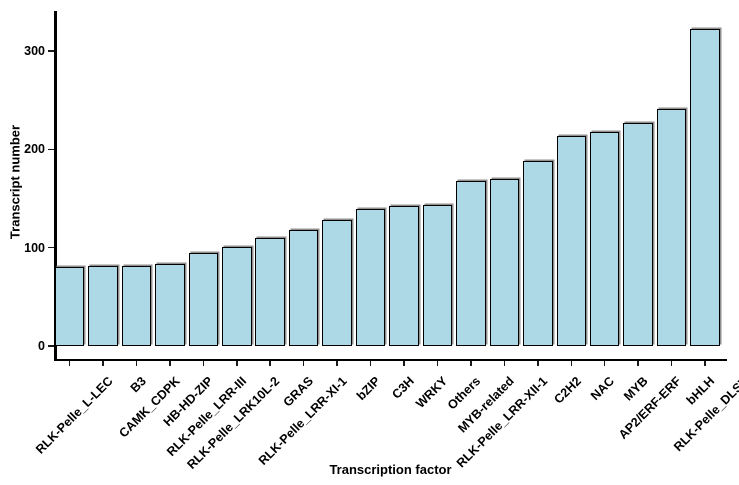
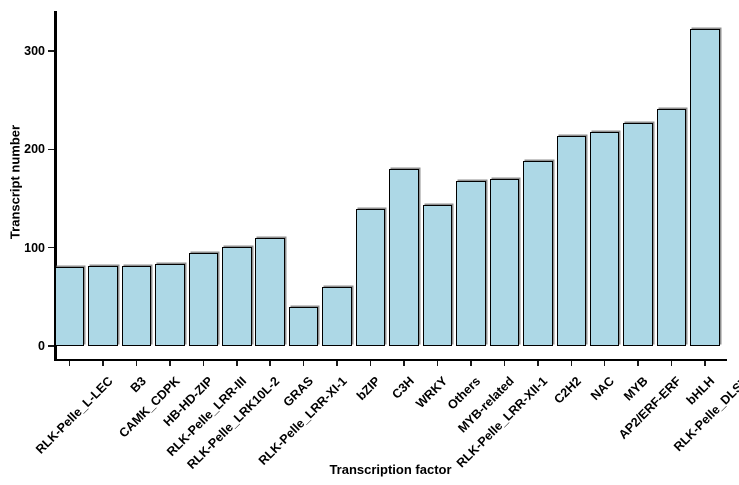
RLK-Pelle_LRR-XI-1: 120 -> 40
bZIP: 130 -> 60
WRKY: 140 -> 180
